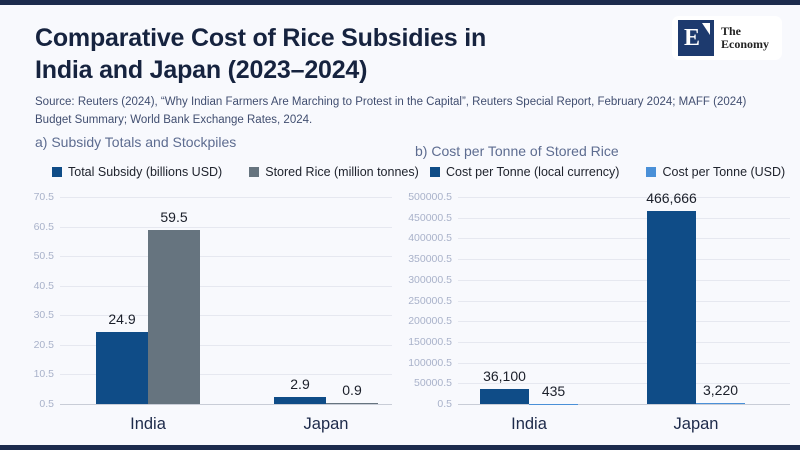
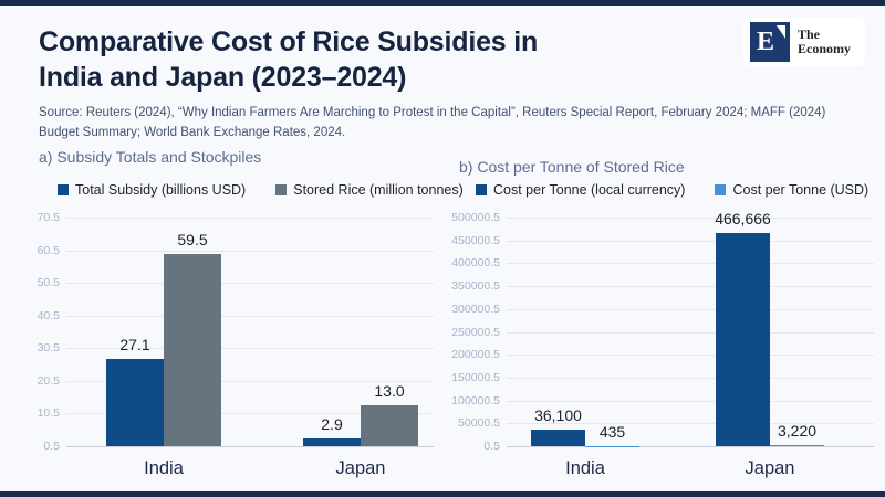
a) Subsidy Totals and Stockpiles/Total Subsidy (billions USD)/India: 24.9 -> 27.1
a) Subsidy Totals and Stockpiles/Stored Rice (million tonnes)/Japan: 0.9 -> 13.0
